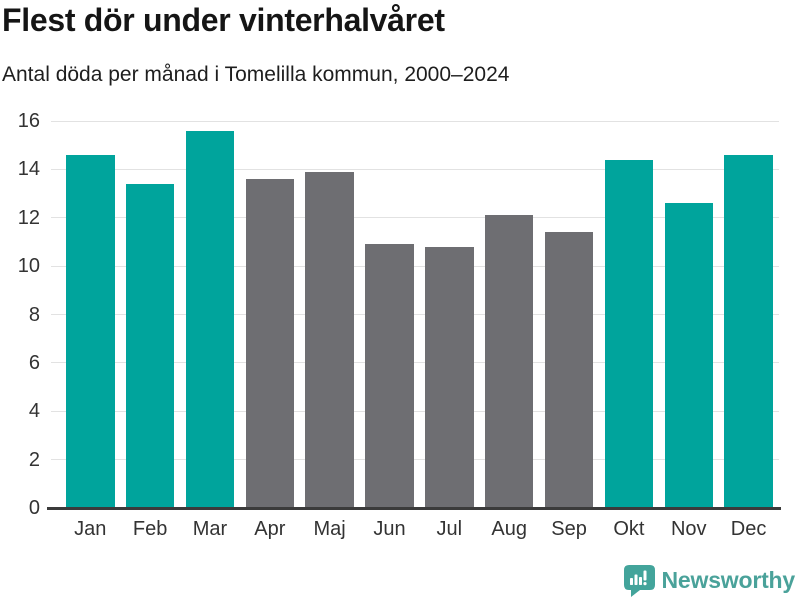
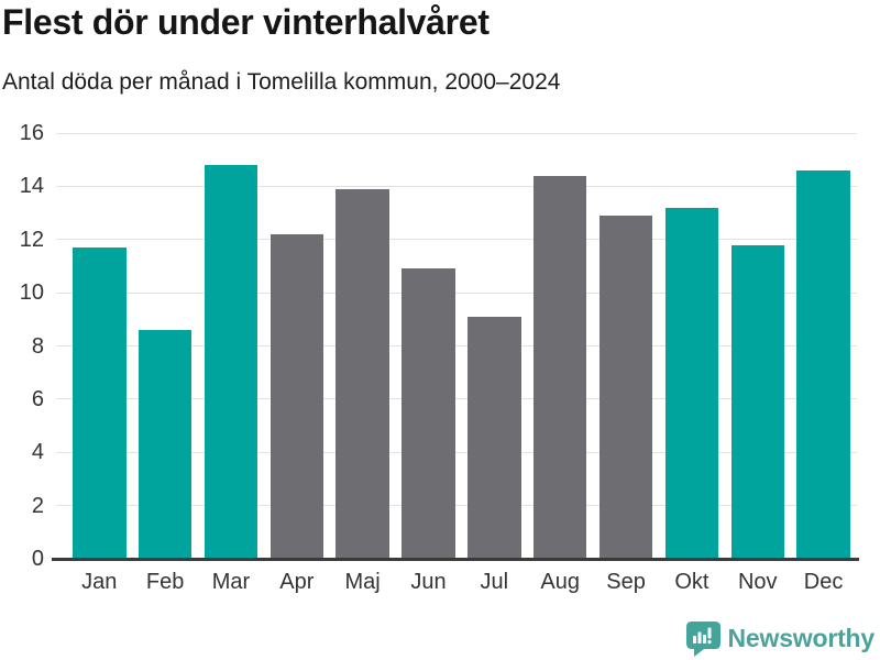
Jan: 14.6 -> 11.7
Feb: 13.4 -> 8.6
Mar: 15.6 -> 14.8
Apr: 13.6 -> 12.2
Jul: 10.8 -> 9.1
Aug: 12.1 -> 14.4
Sep: 11.4 -> 12.9
Okt: 14.4 -> 13.2
Nov: 12.6 -> 11.8
